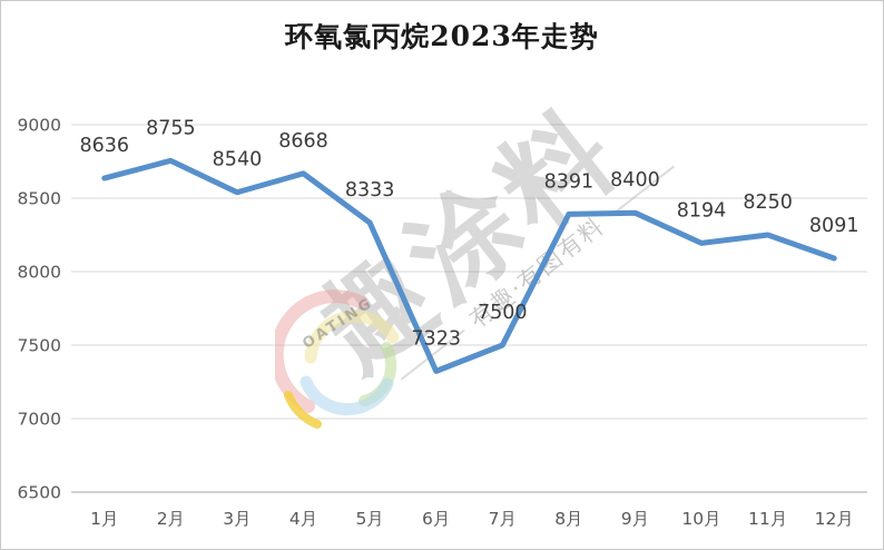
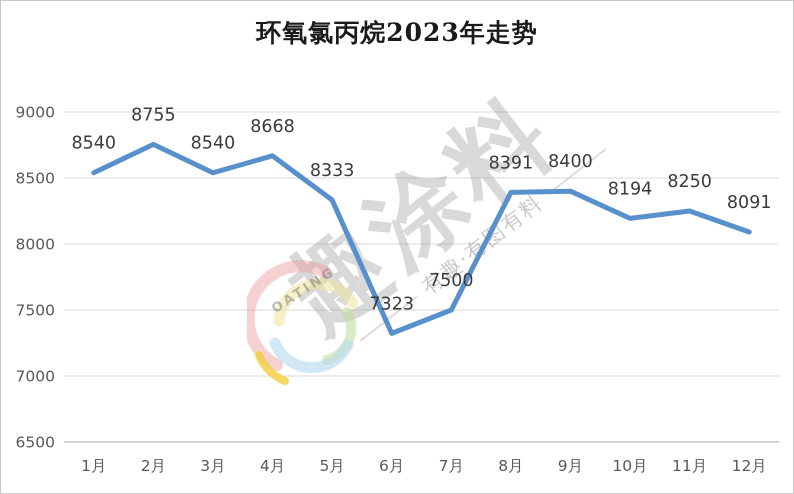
1月: 8636 -> 8540
